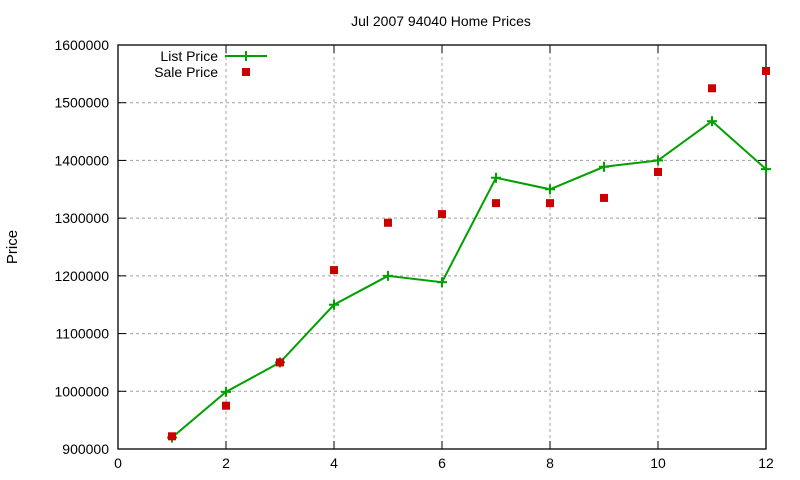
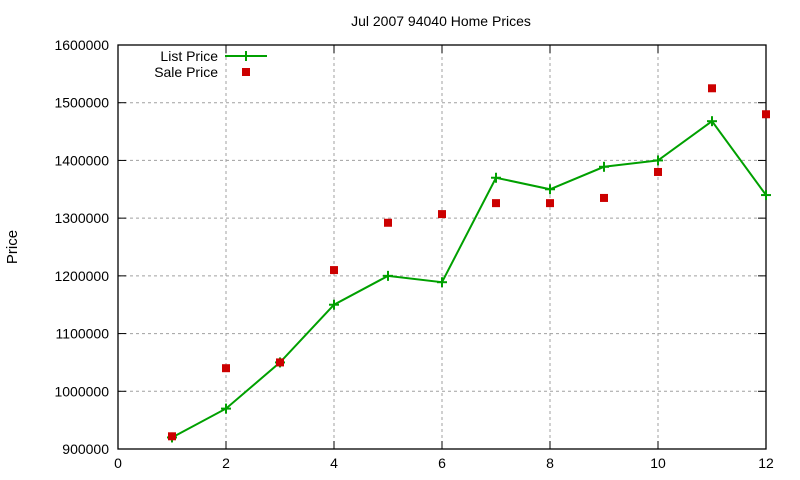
List Price/2: 1000000 -> 970000
Sale Price/2: 980000 -> 1040000
List Price/12: 1380000 -> 1340000
Sale Price/12: 1560000 -> 1480000
